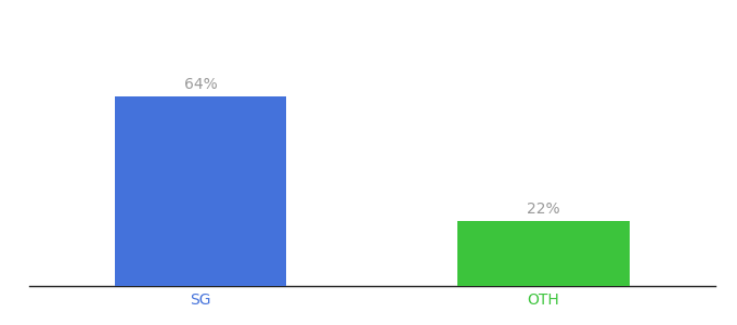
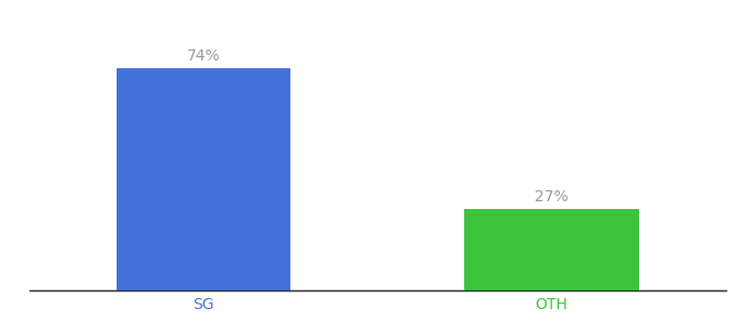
SG: 64% -> 74%
OTH: 22% -> 27%
